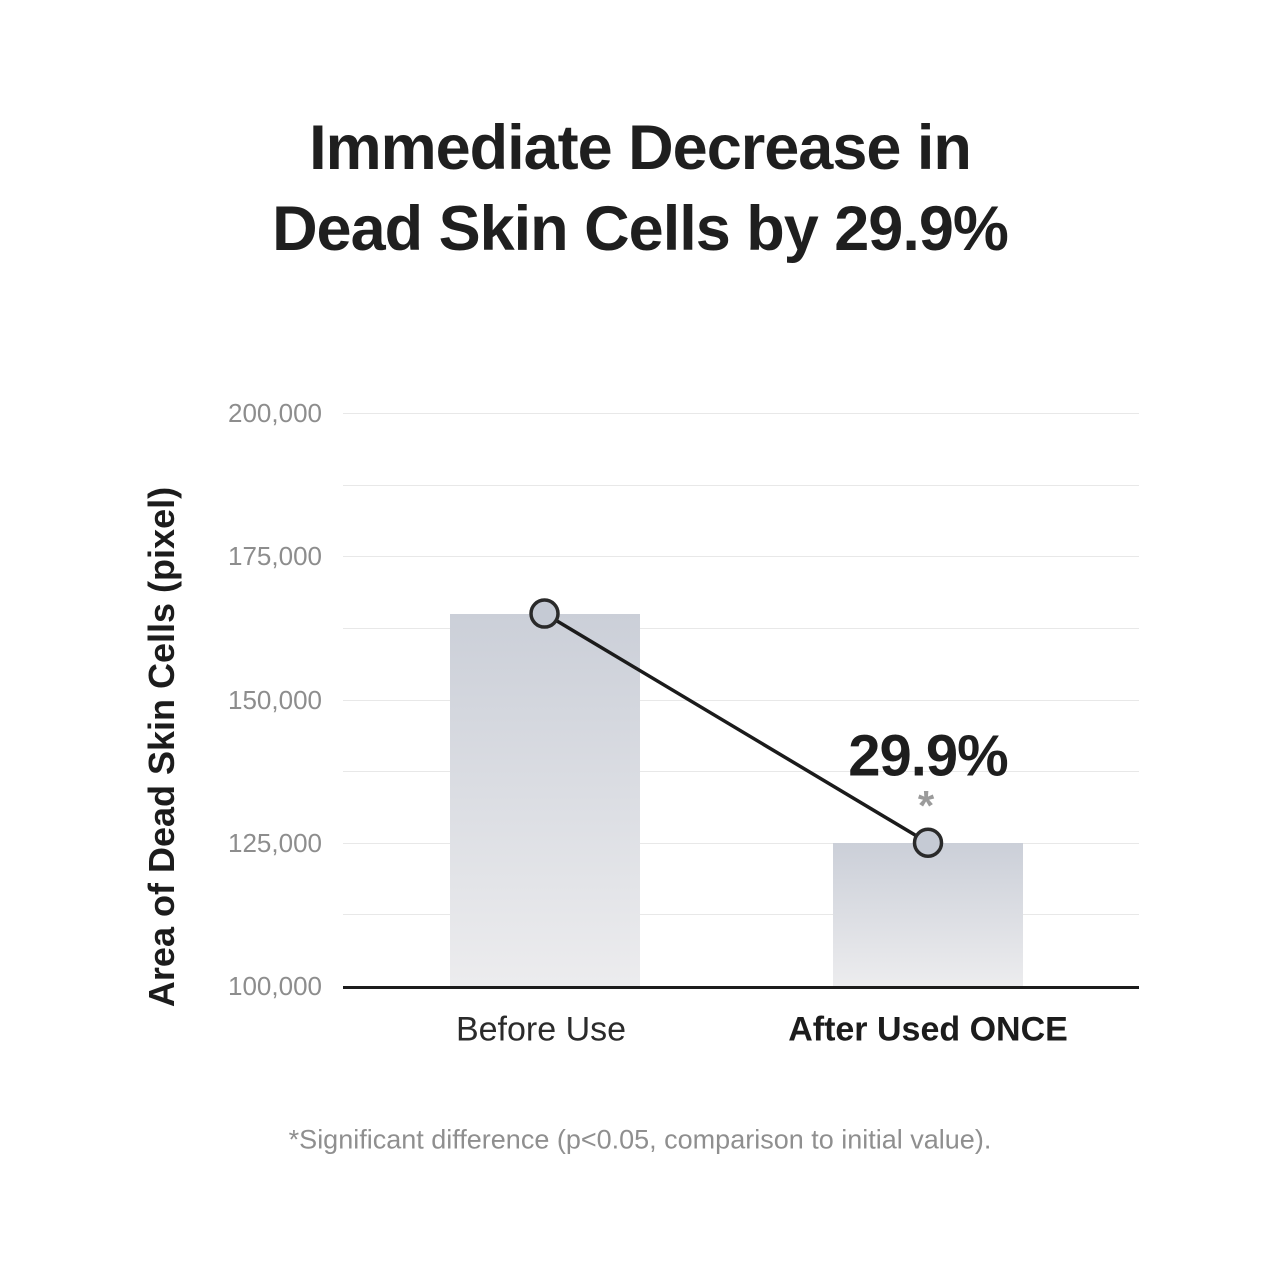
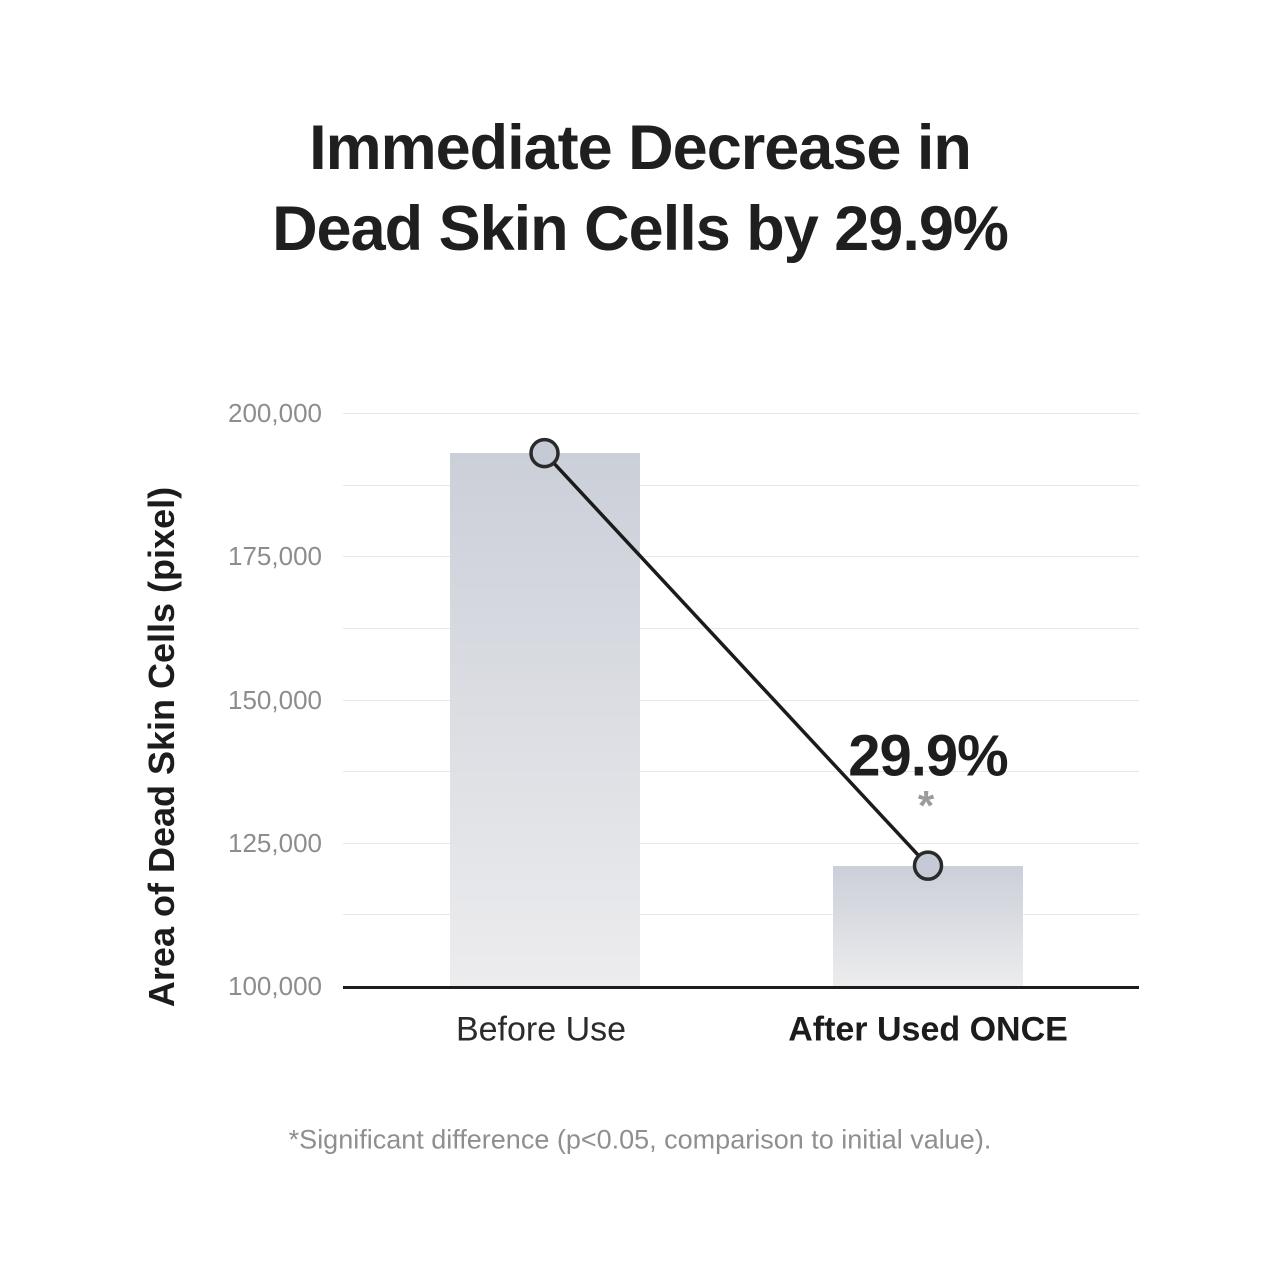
Before Use: 165000 -> 193000
After Used ONCE: 125000 -> 121000
